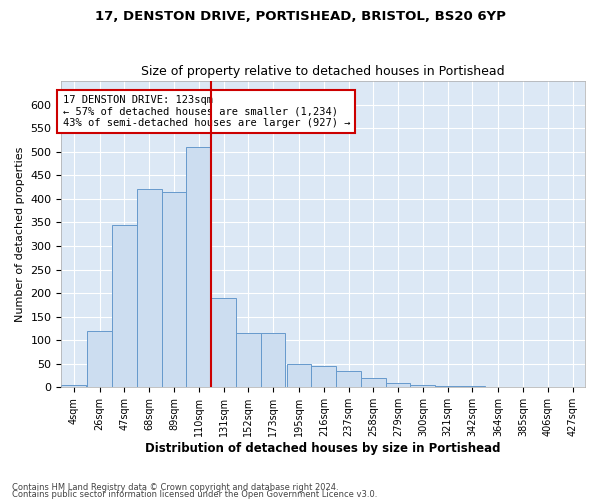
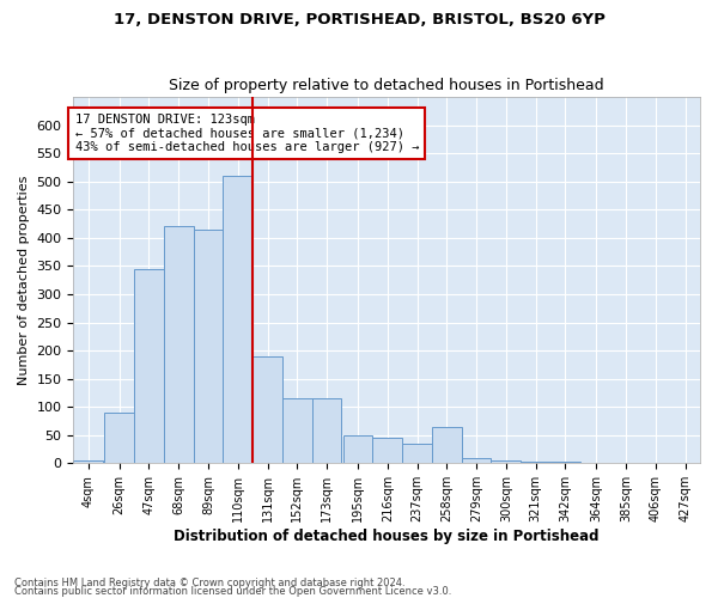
26sqm: 120 -> 90
258sqm: 20 -> 65
